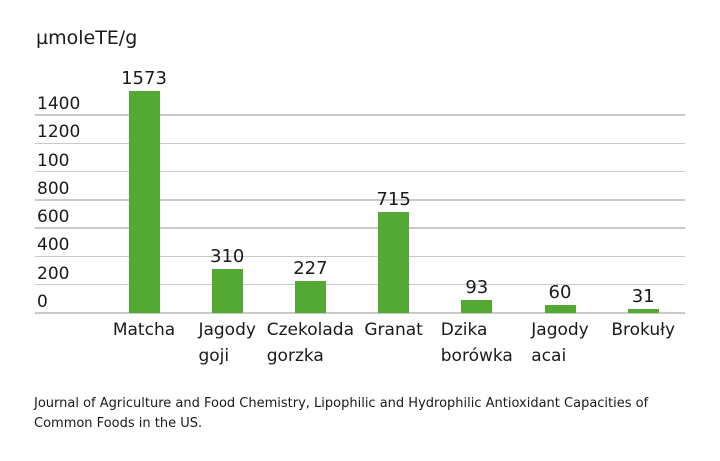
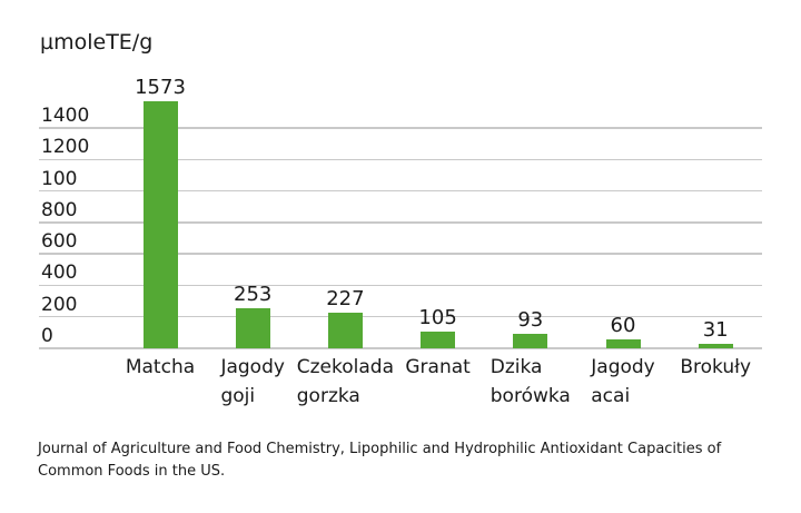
Jagody goji: 310 -> 253
Granat: 715 -> 105
